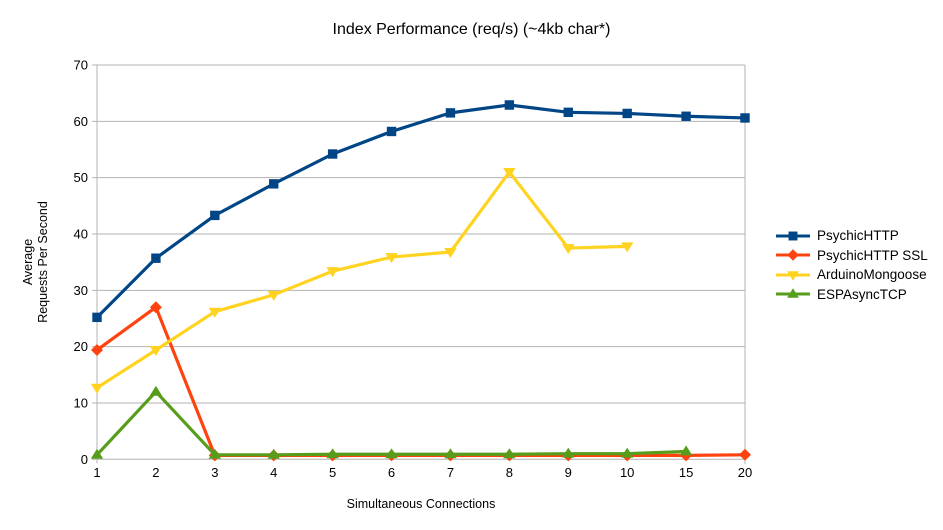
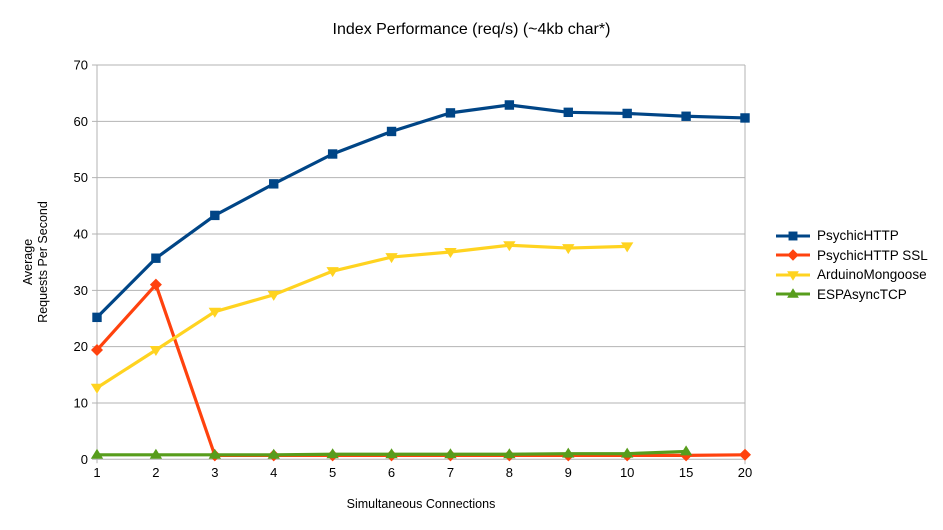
PsychicHTTP SSL/2: 27 -> 31
ESPAsyncTCP/2: 12 -> 1
ArduinoMongoose/8: 51 -> 38
